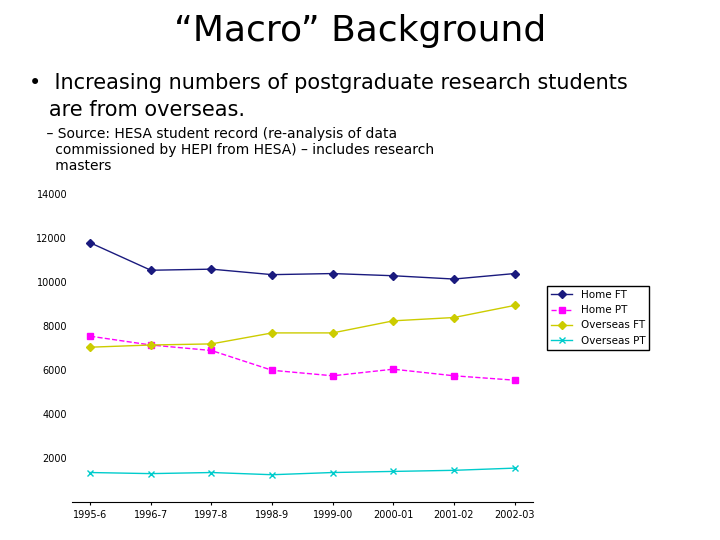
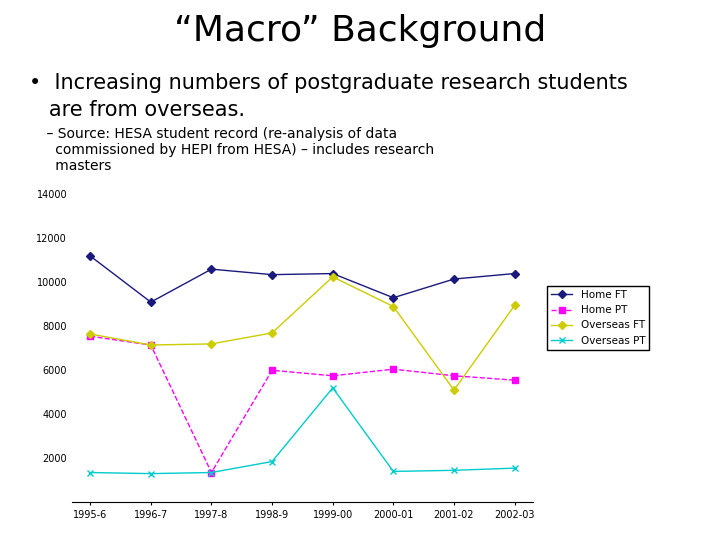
Home FT/1995-6: 11800 -> 11200
Overseas FT/1995-6: 7050 -> 7650
Home FT/1996-7: 10550 -> 9100
Home PT/1997-8: 6900 -> 1350
Overseas PT/1998-9: 1250 -> 1850
Overseas FT/1999-00: 7700 -> 10250
Overseas PT/1999-00: 1350 -> 5200
Home FT/2000-01: 10300 -> 9300
Overseas FT/2000-01: 8250 -> 8900
Overseas FT/2001-02: 8400 -> 5100
